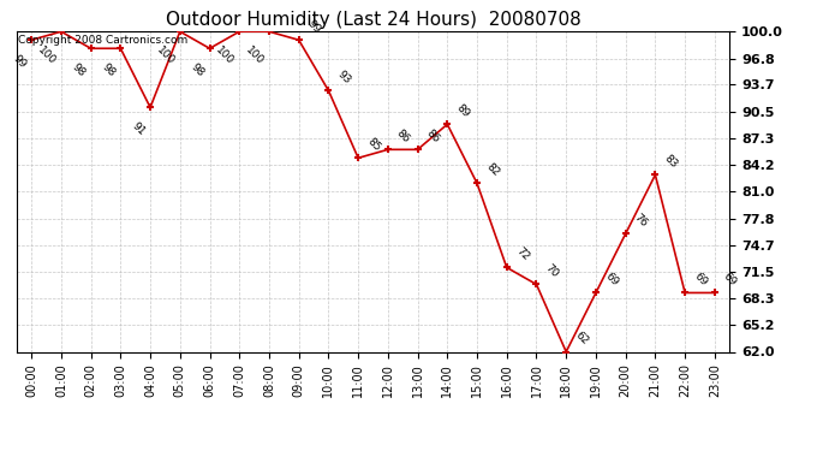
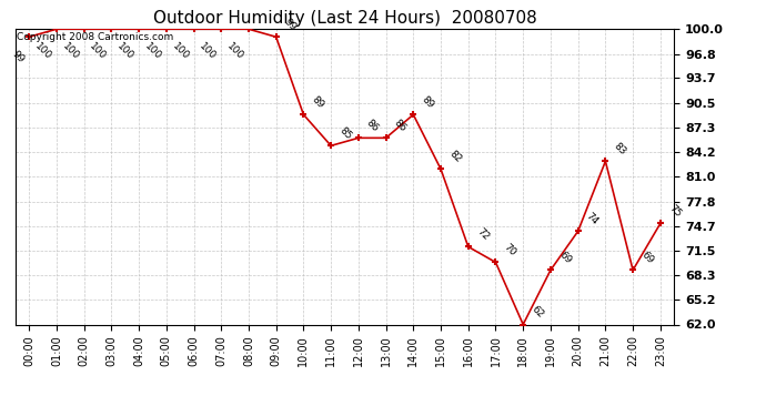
02:00: 98 -> 100
03:00: 98 -> 100
04:00: 91 -> 100
06:00: 98 -> 100
10:00: 93 -> 89
20:00: 76 -> 74
23:00: 69 -> 75
